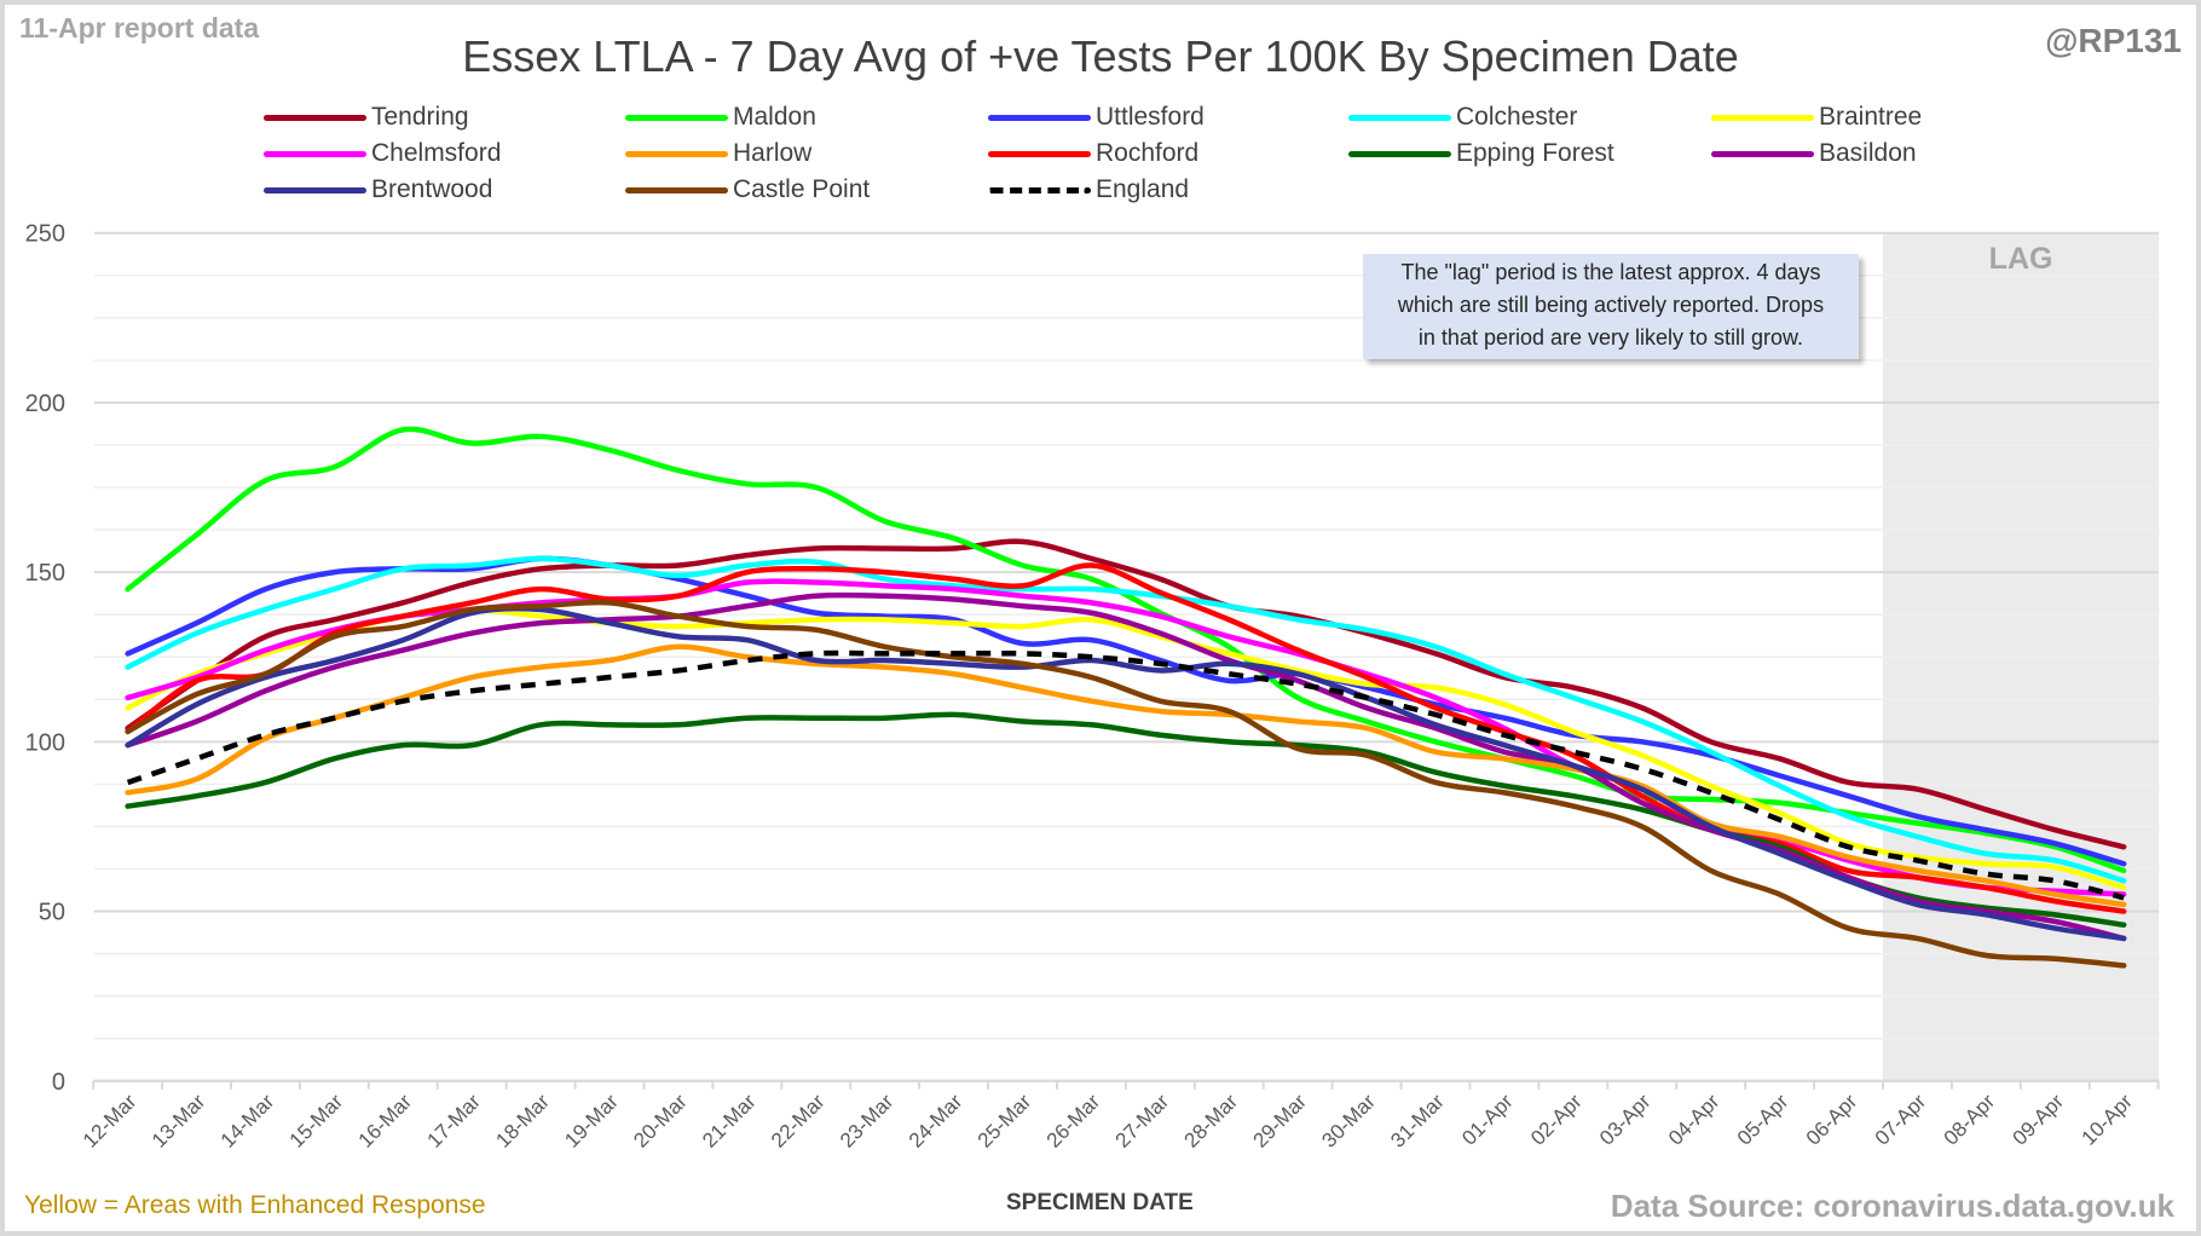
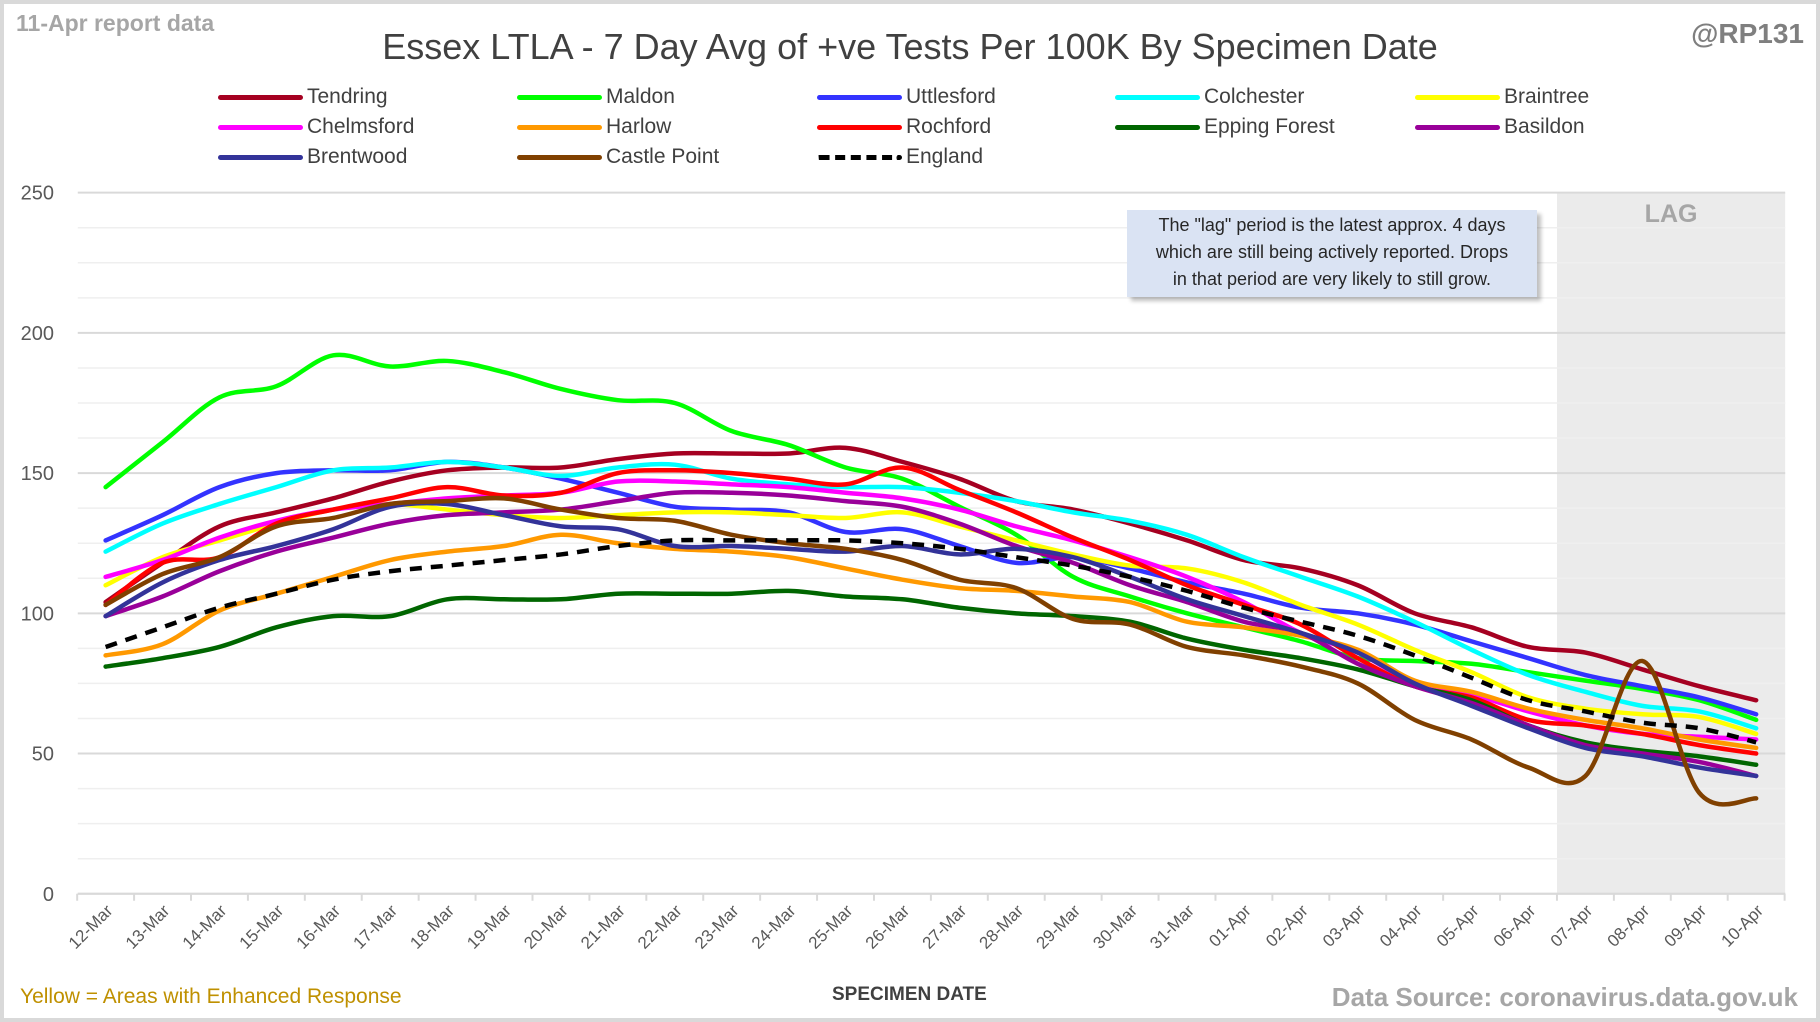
Castle Point/08-Apr: 37 -> 83
